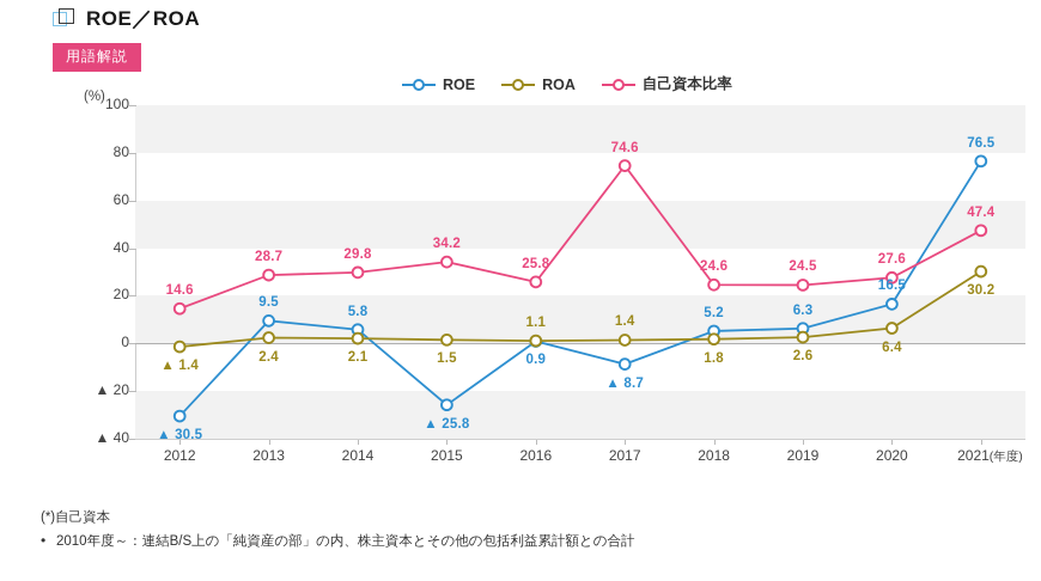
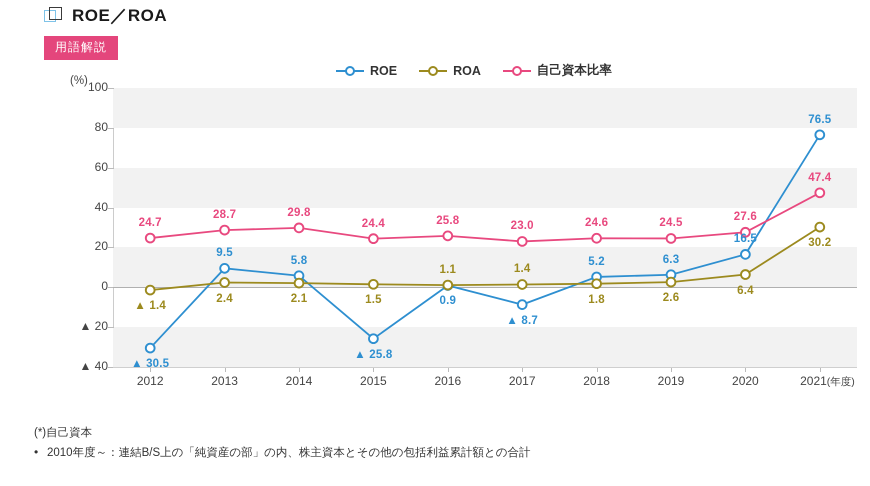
自己資本比率/2012: 14.6 -> 24.7
自己資本比率/2015: 34.2 -> 24.4
自己資本比率/2017: 74.6 -> 23.0
